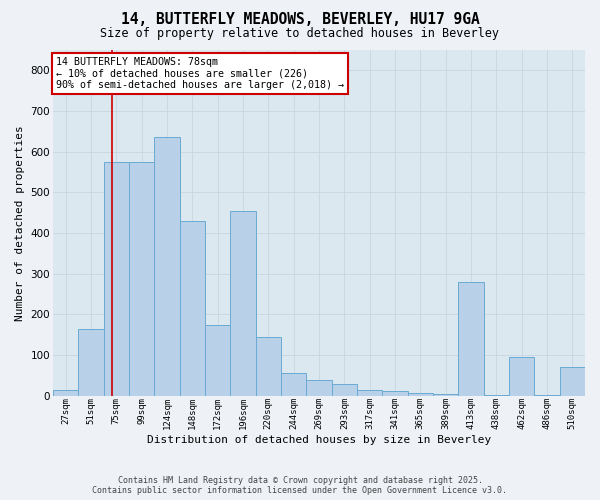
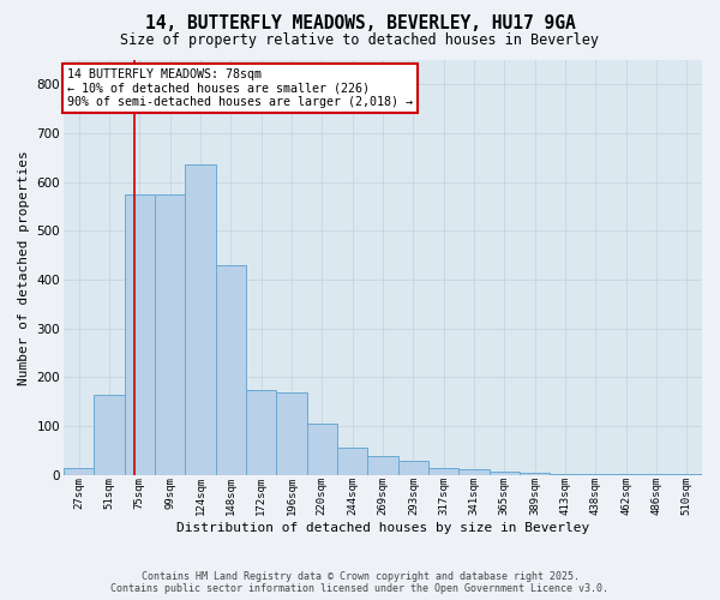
196sqm: 455 -> 170
220sqm: 145 -> 105
413sqm: 280 -> 3
462sqm: 95 -> 1
510sqm: 70 -> 2
